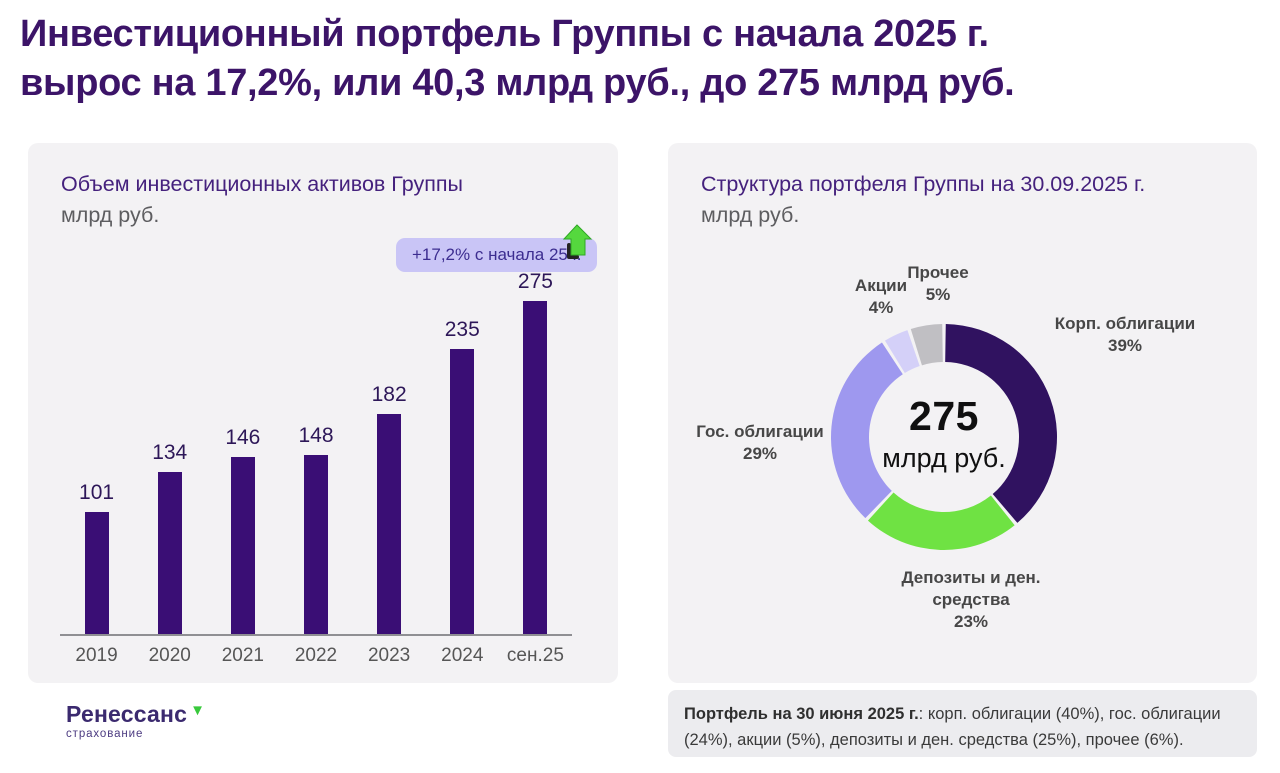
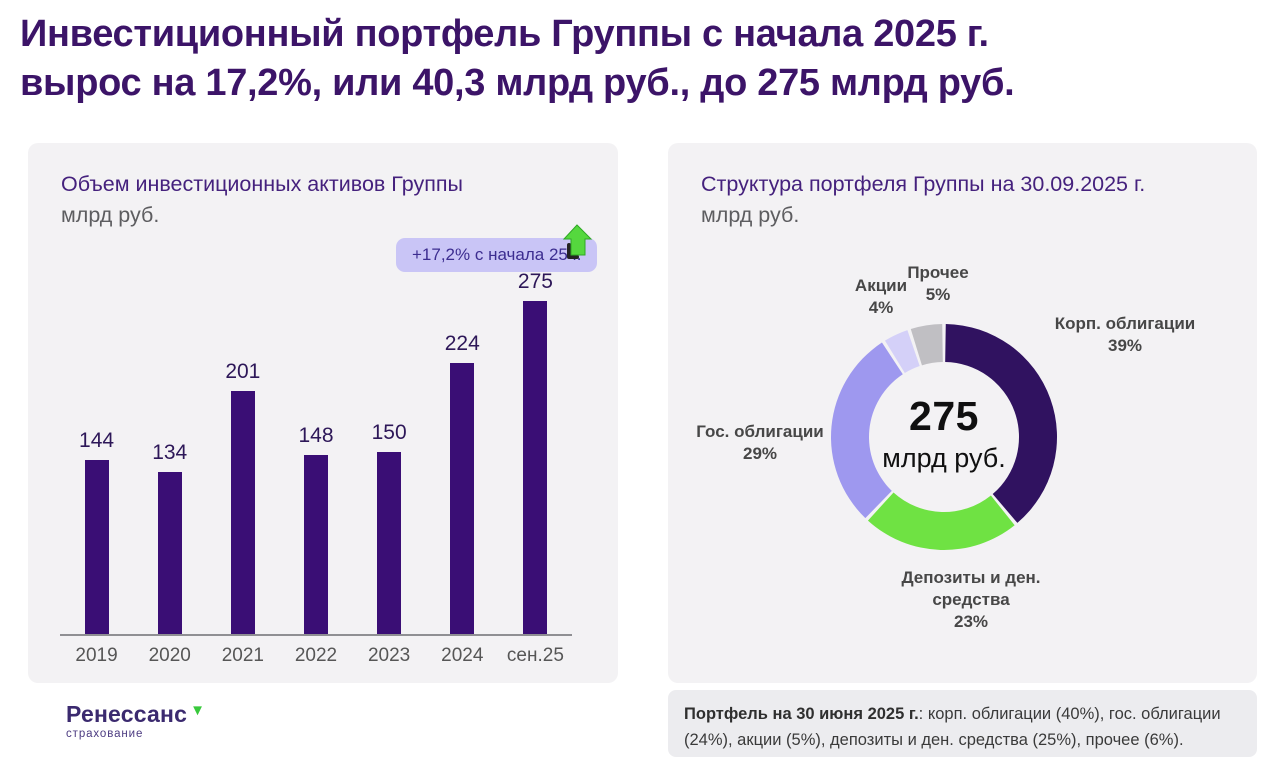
Объем инвестиционных активов Группы/2019: 101 -> 144
Объем инвестиционных активов Группы/2021: 146 -> 201
Объем инвестиционных активов Группы/2023: 182 -> 150
Объем инвестиционных активов Группы/2024: 235 -> 224
